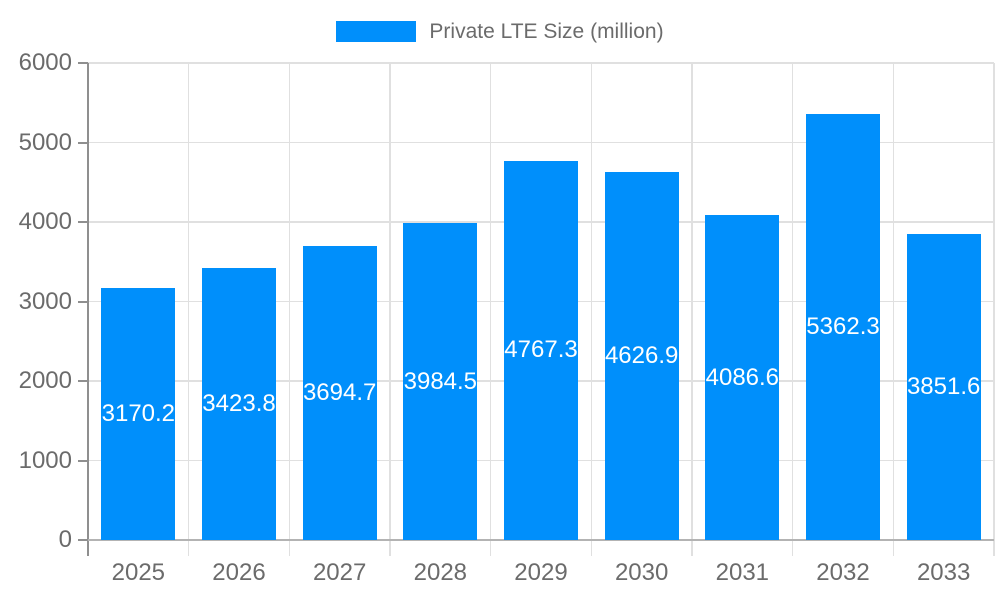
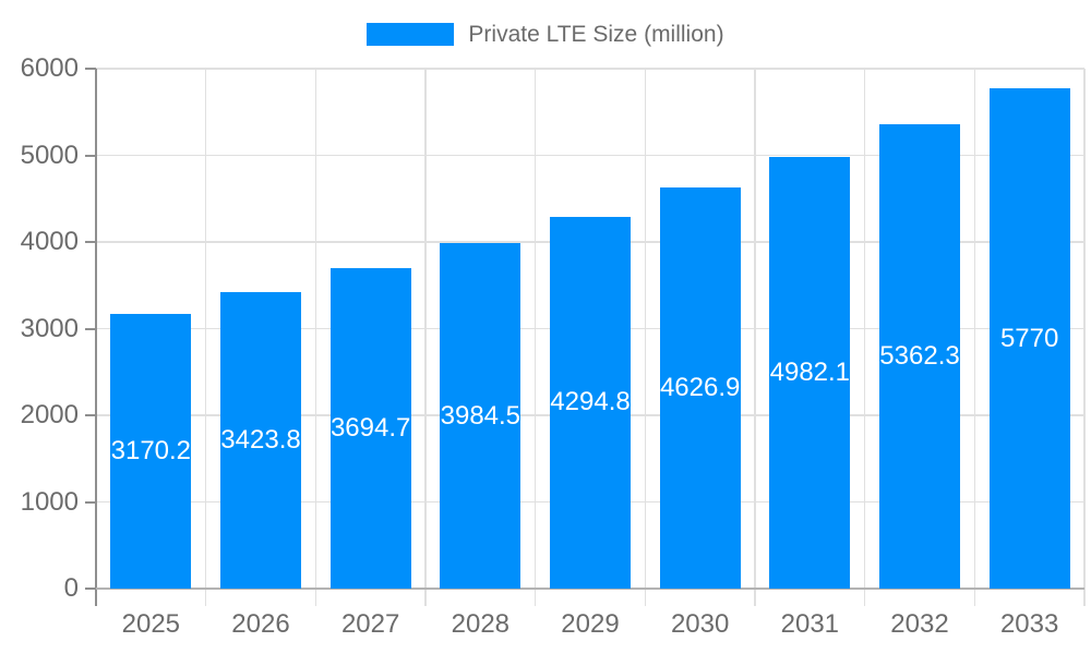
2029: 4767.3 -> 4294.8
2031: 4086.6 -> 4982.1
2033: 3851.6 -> 5770
